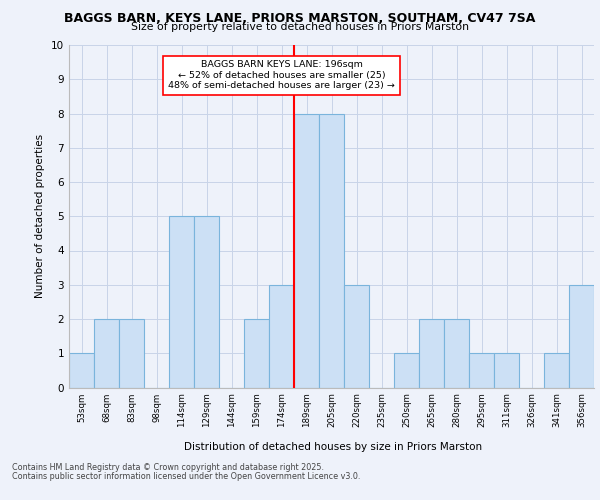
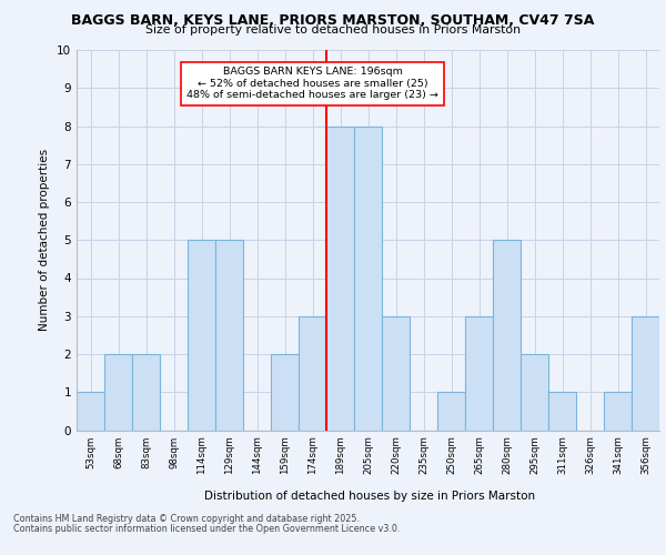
265sqm: 2 -> 3
280sqm: 2 -> 5
295sqm: 1 -> 2
